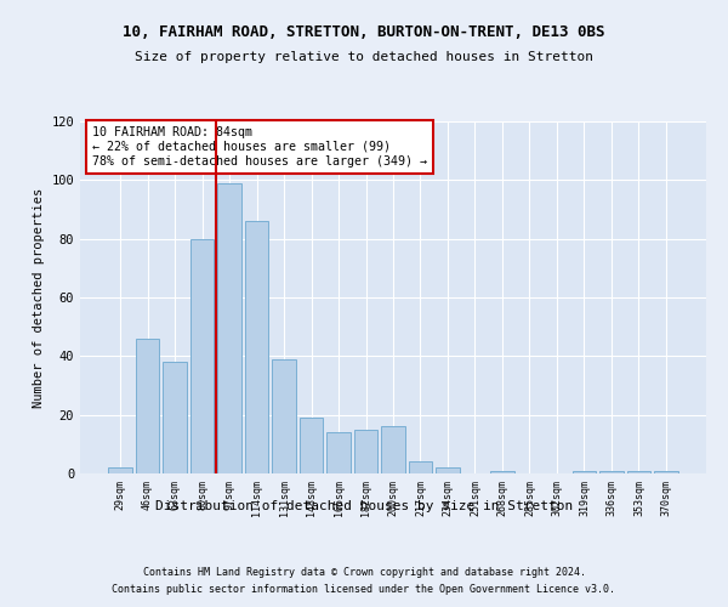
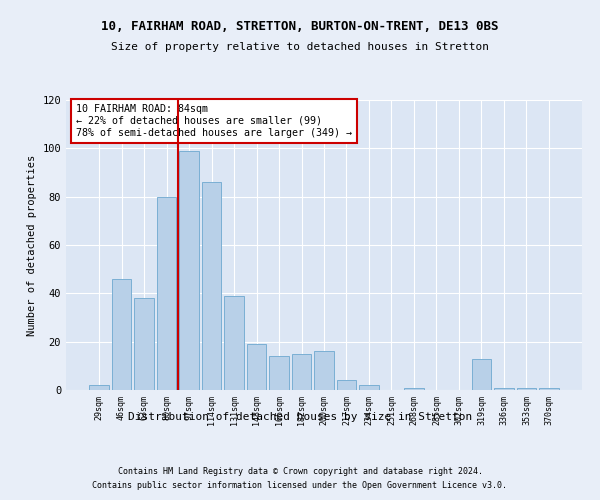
319sqm: 1 -> 13
